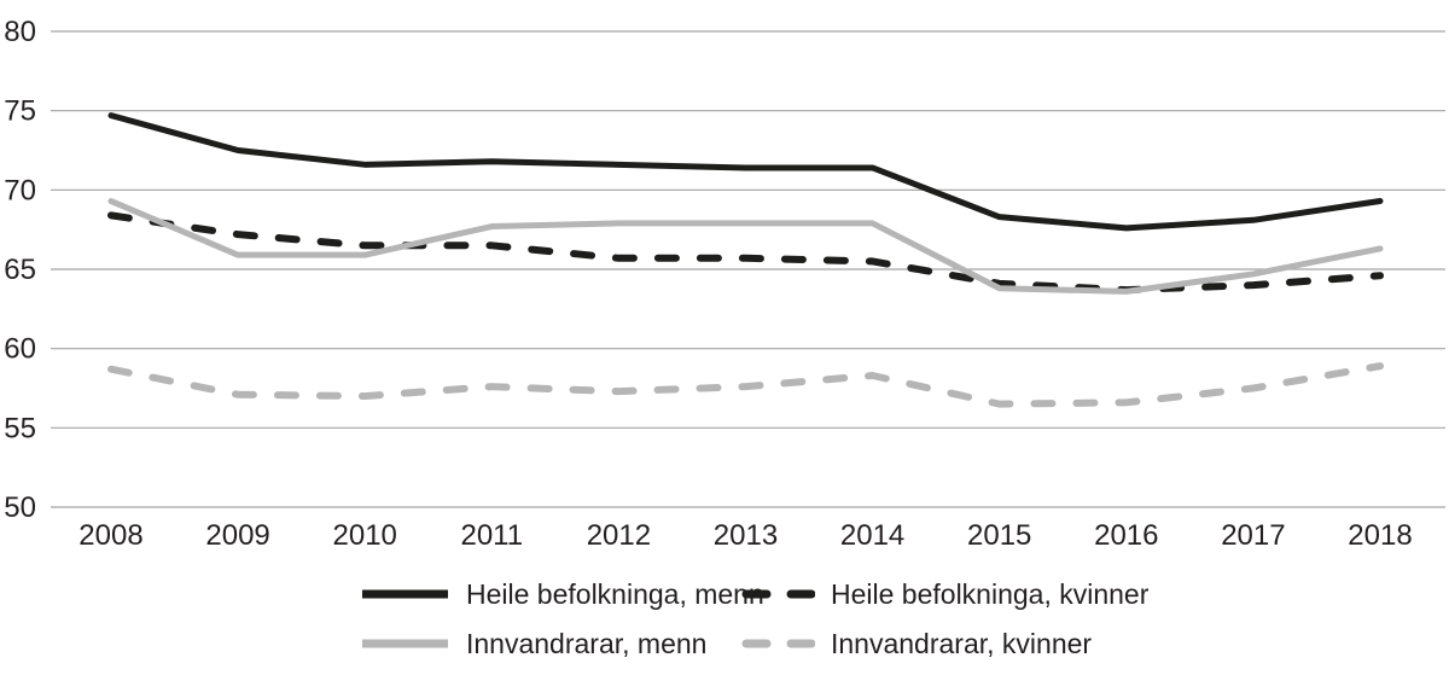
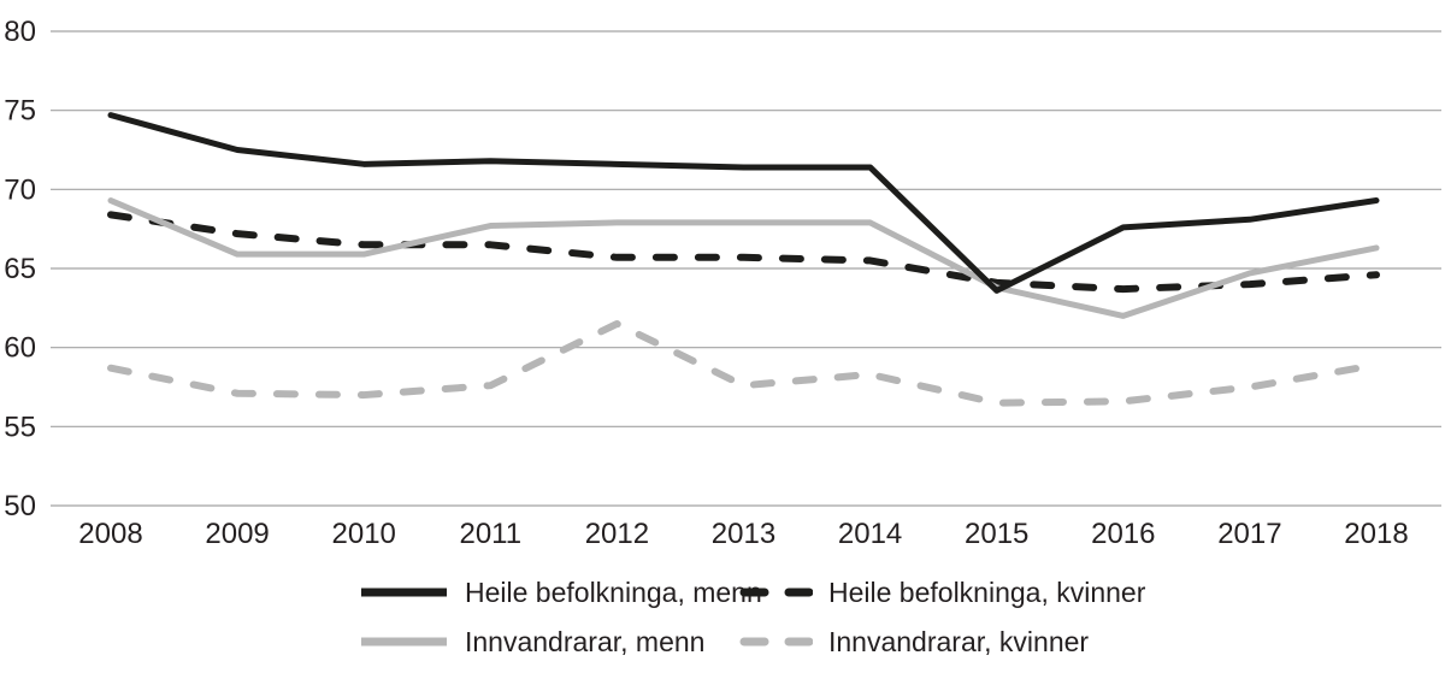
Innvandrarar, kvinner/2012: 57.3 -> 61.5
Heile befolkninga, menn/2015: 68.3 -> 63.6
Innvandrarar, menn/2016: 63.6 -> 62.0
